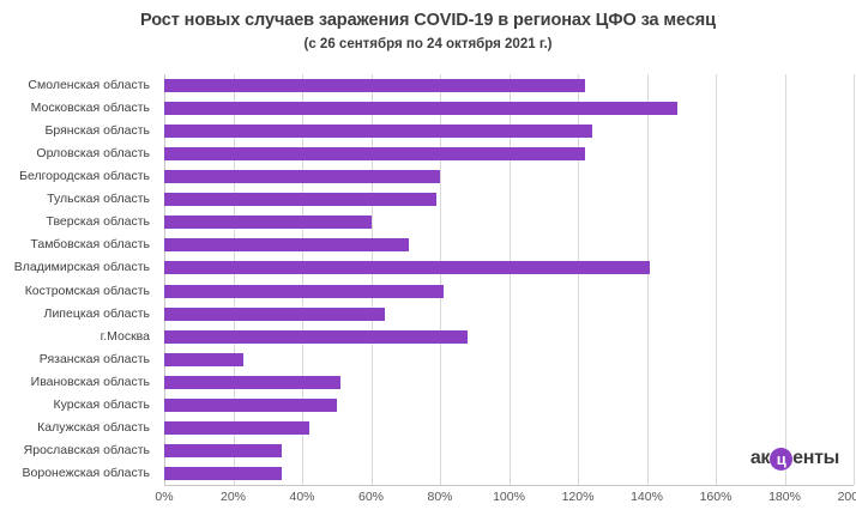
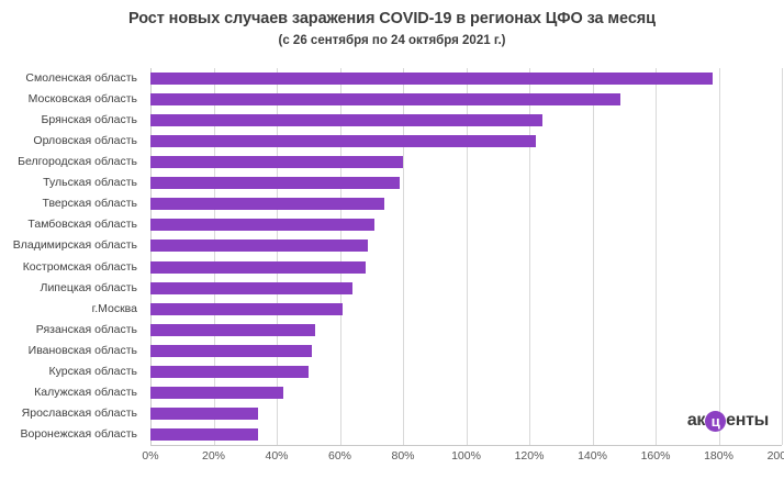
Смоленская область: 122% -> 178%
Тверская область: 60% -> 74%
Владимирская область: 141% -> 69%
Костромская область: 81% -> 68%
г.Москва: 88% -> 61%
Рязанская область: 23% -> 52%
